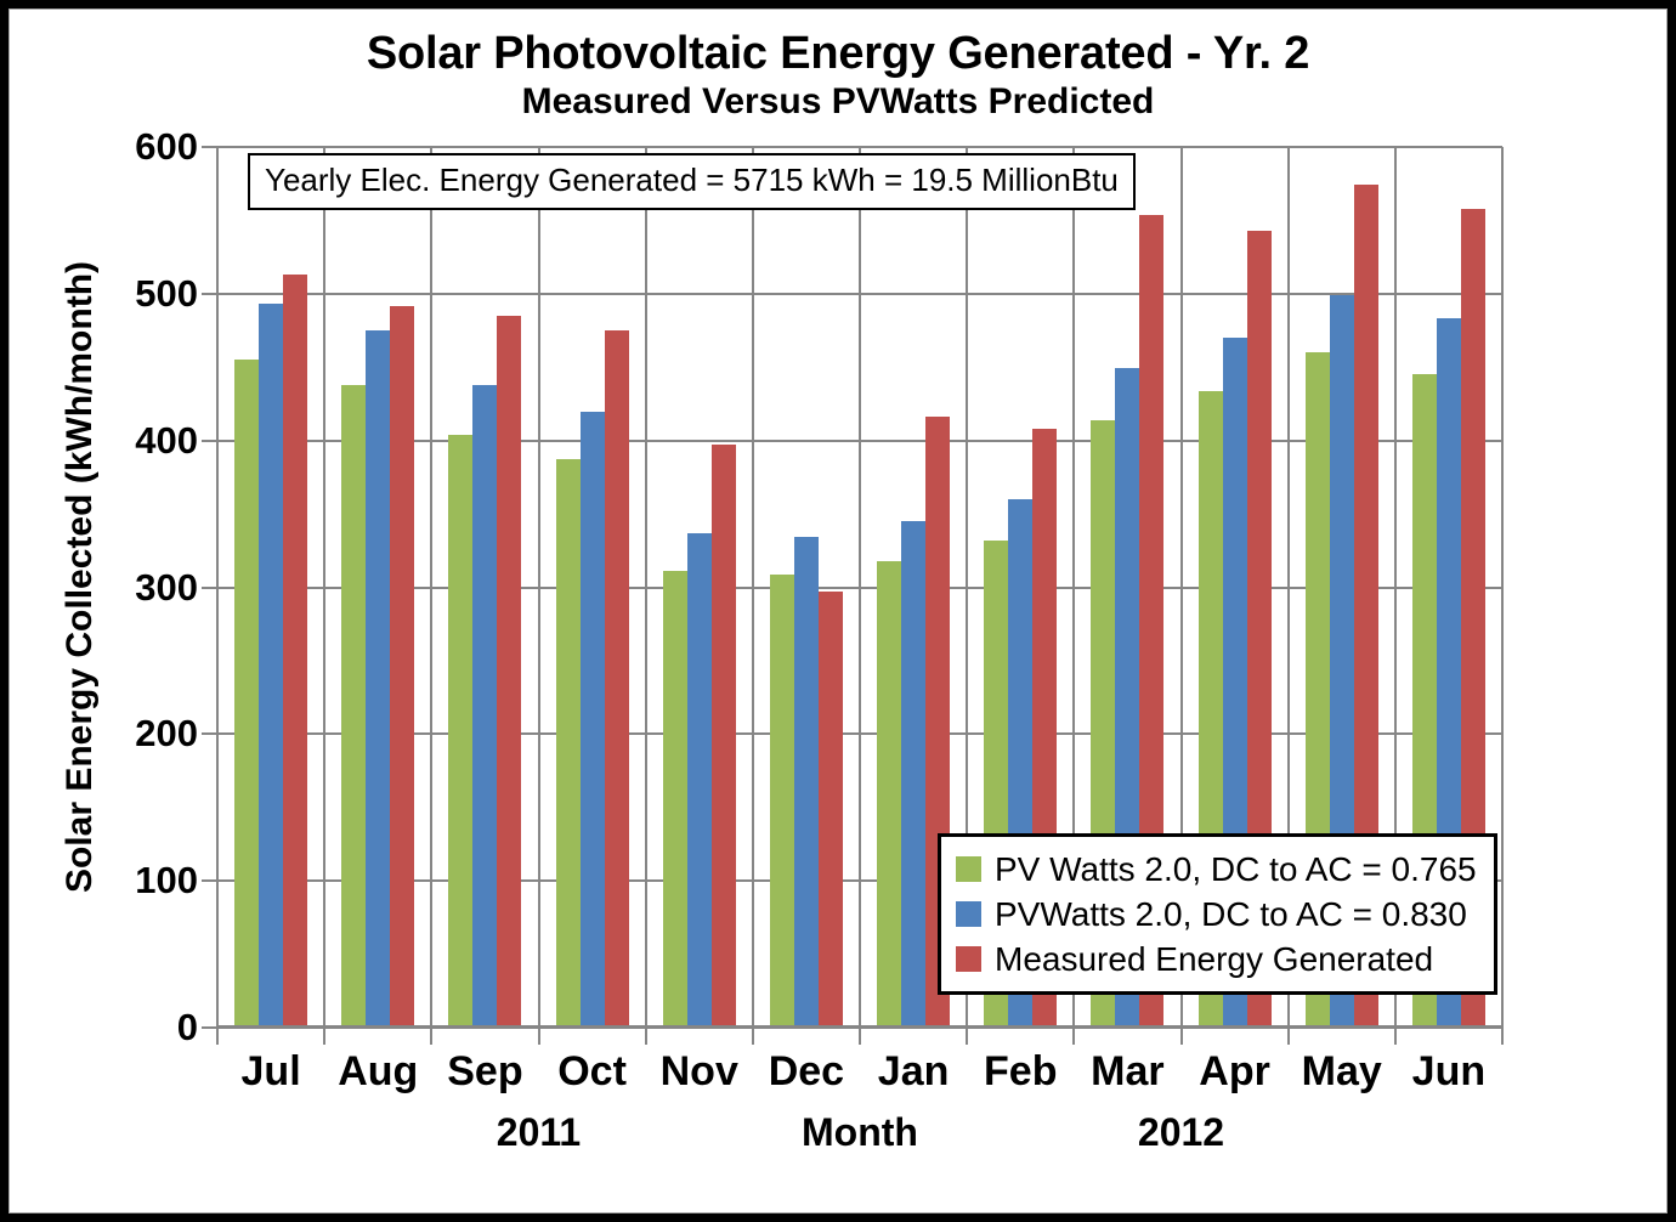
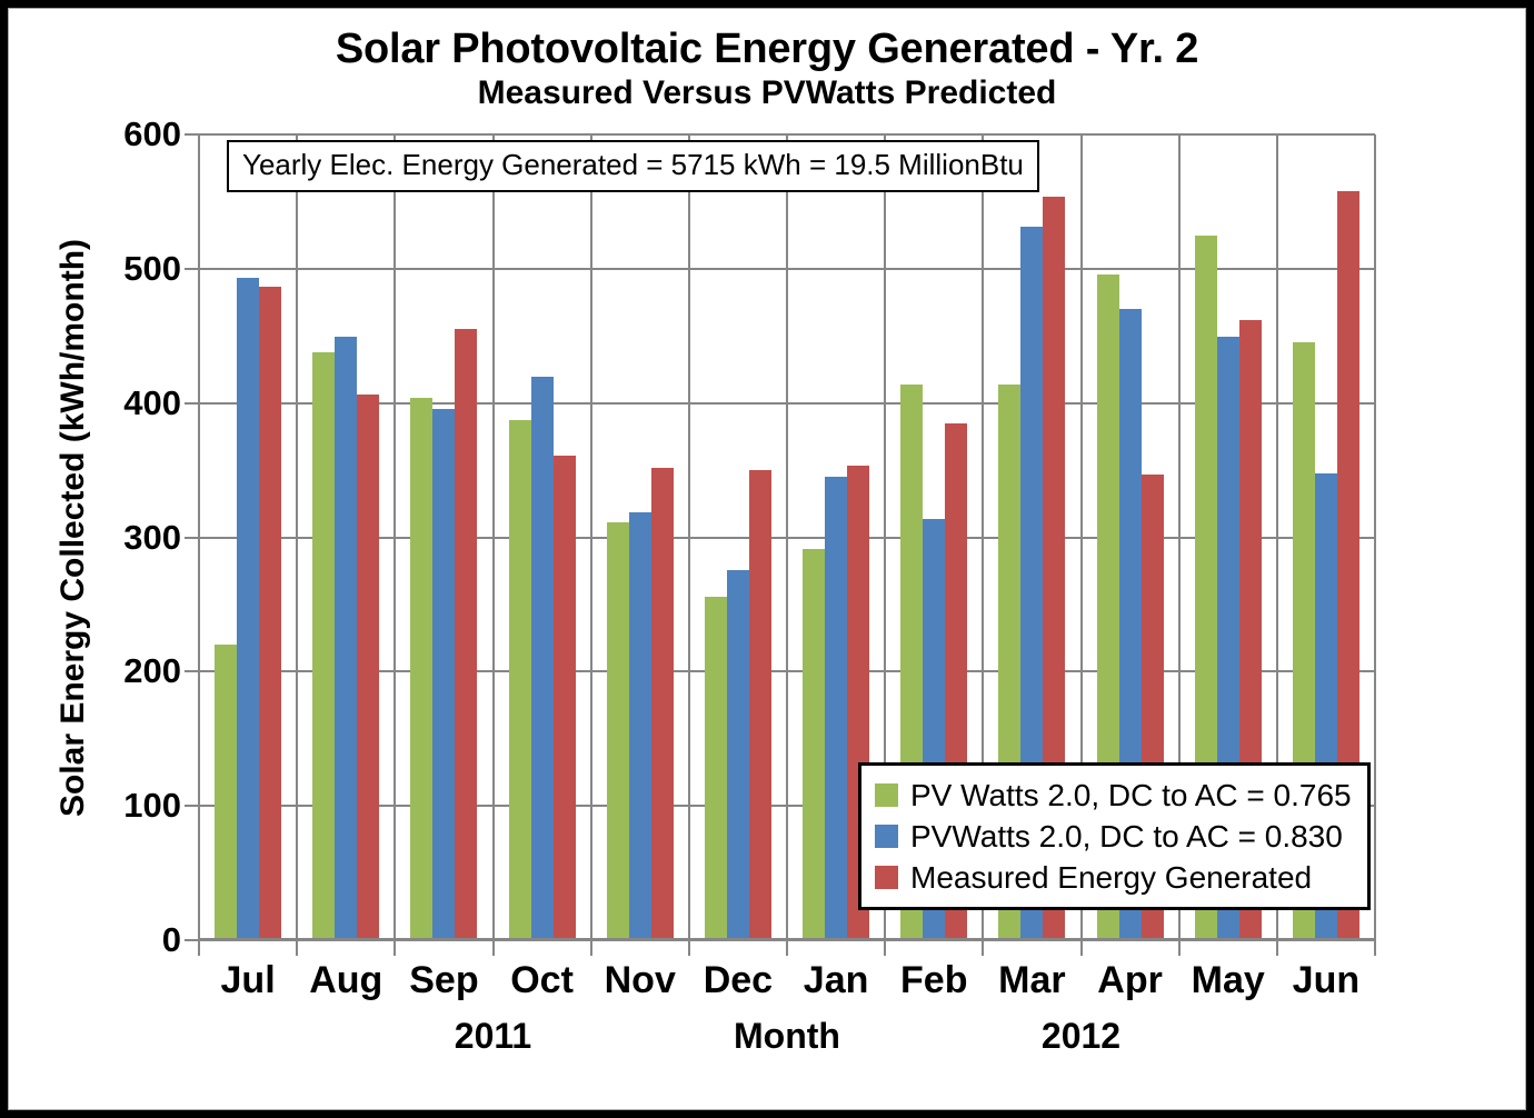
PV Watts 2.0, DC to AC = 0.765/Jul: 455 -> 220
Measured Energy Generated/Jul: 513 -> 487
PVWatts 2.0, DC to AC = 0.830/Aug: 475 -> 449
Measured Energy Generated/Aug: 492 -> 406
PVWatts 2.0, DC to AC = 0.830/Sep: 438 -> 396
Measured Energy Generated/Sep: 485 -> 455
Measured Energy Generated/Oct: 475 -> 361
PVWatts 2.0, DC to AC = 0.830/Nov: 337 -> 319
Measured Energy Generated/Nov: 397 -> 352
PV Watts 2.0, DC to AC = 0.765/Dec: 309 -> 256
PVWatts 2.0, DC to AC = 0.830/Dec: 334 -> 276
Measured Energy Generated/Dec: 297 -> 350
PV Watts 2.0, DC to AC = 0.765/Jan: 318 -> 291
Measured Energy Generated/Jan: 416 -> 353
PV Watts 2.0, DC to AC = 0.765/Feb: 332 -> 414
PVWatts 2.0, DC to AC = 0.830/Feb: 360 -> 314
Measured Energy Generated/Feb: 408 -> 385
PVWatts 2.0, DC to AC = 0.830/Mar: 449 -> 531
PV Watts 2.0, DC to AC = 0.765/Apr: 434 -> 496
Measured Energy Generated/Apr: 543 -> 347
PV Watts 2.0, DC to AC = 0.765/May: 460 -> 525
PVWatts 2.0, DC to AC = 0.830/May: 499 -> 449
Measured Energy Generated/May: 574 -> 462
PVWatts 2.0, DC to AC = 0.830/Jun: 483 -> 348
